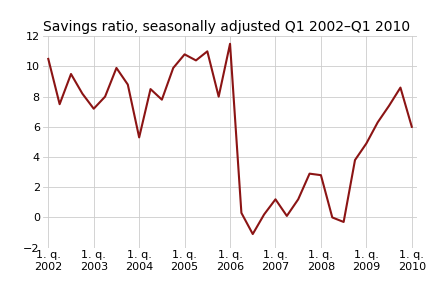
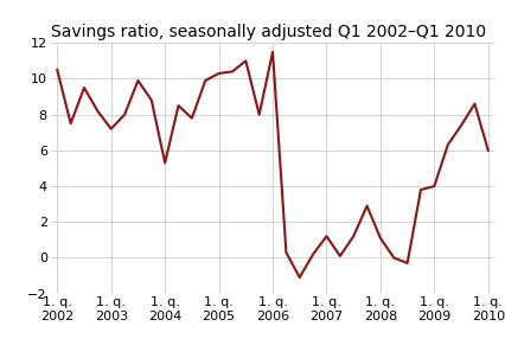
1. q. 2005: 10.8 -> 10.3
1. q. 2008: 2.8 -> 1.1
1. q. 2009: 4.9 -> 4.0
